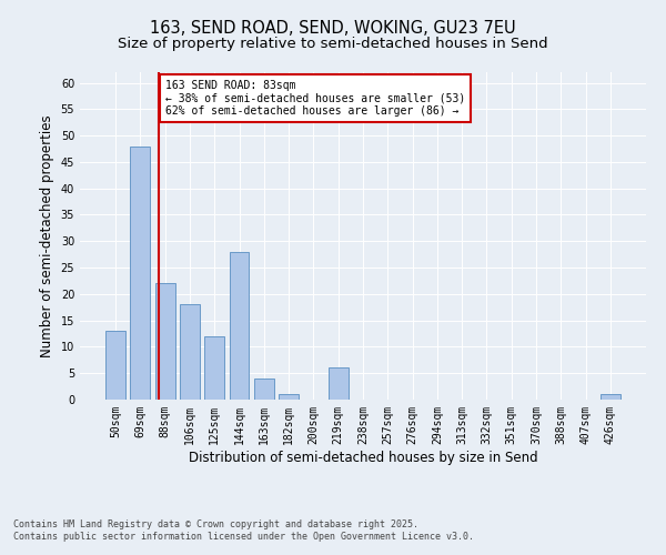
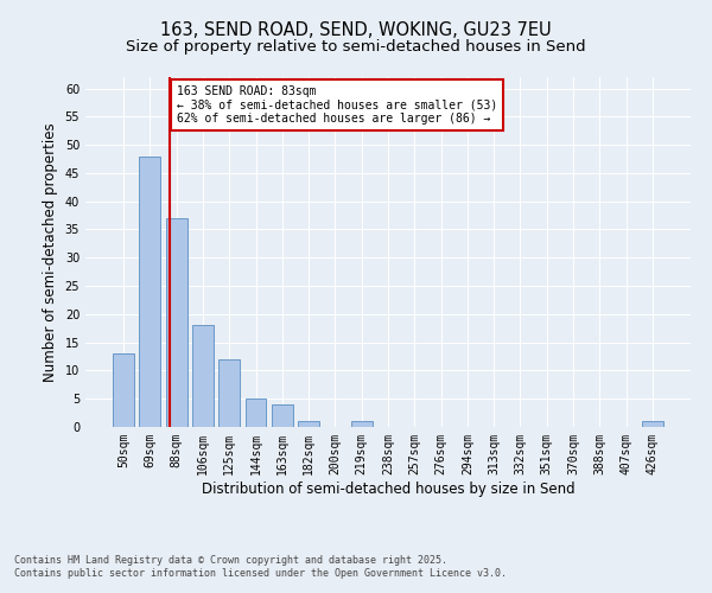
88sqm: 22 -> 37
144sqm: 28 -> 5
219sqm: 6 -> 1
